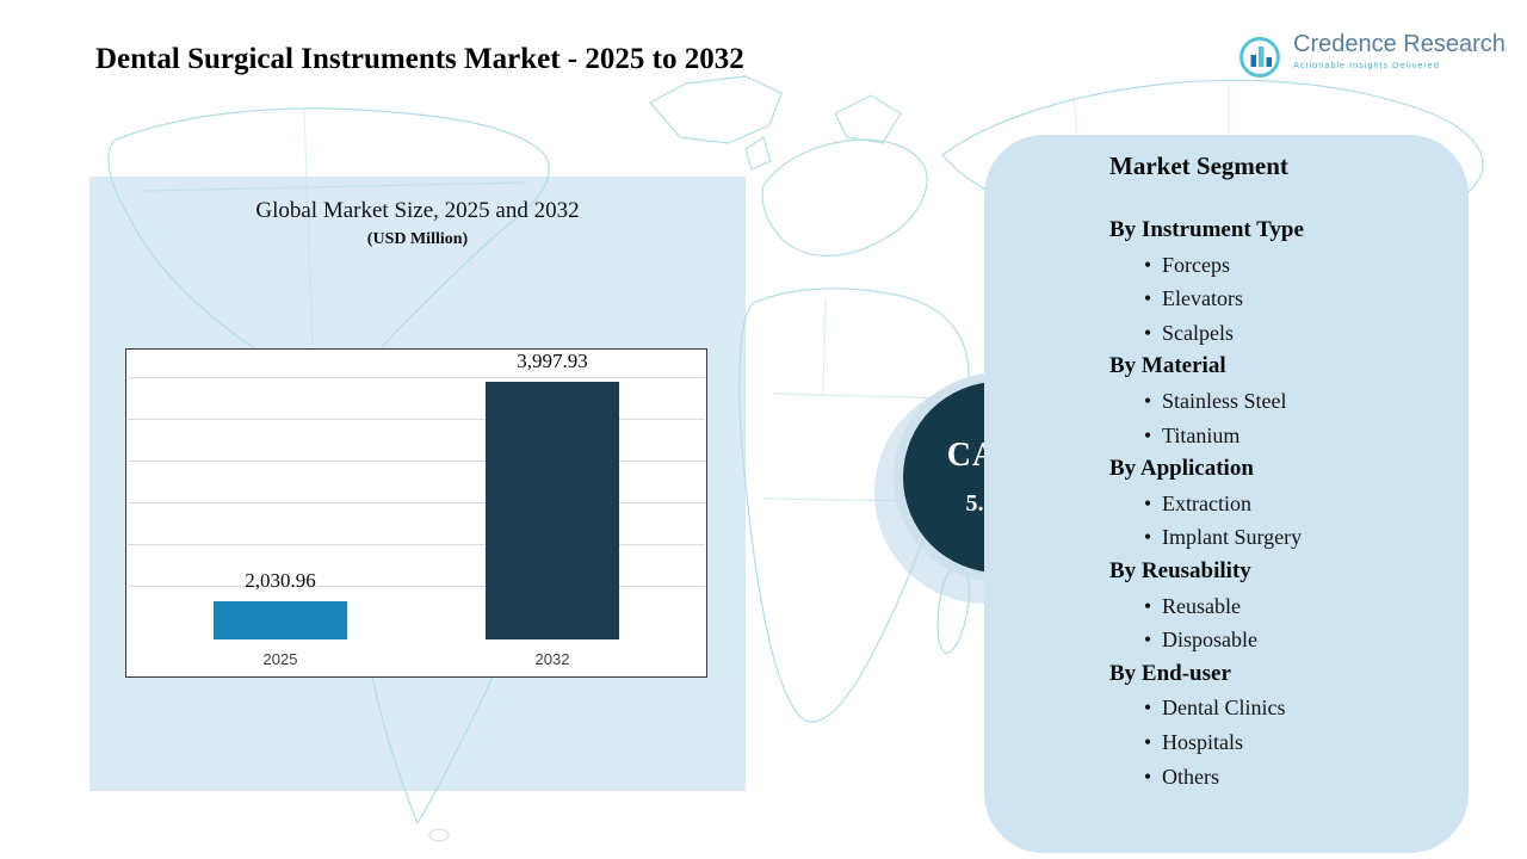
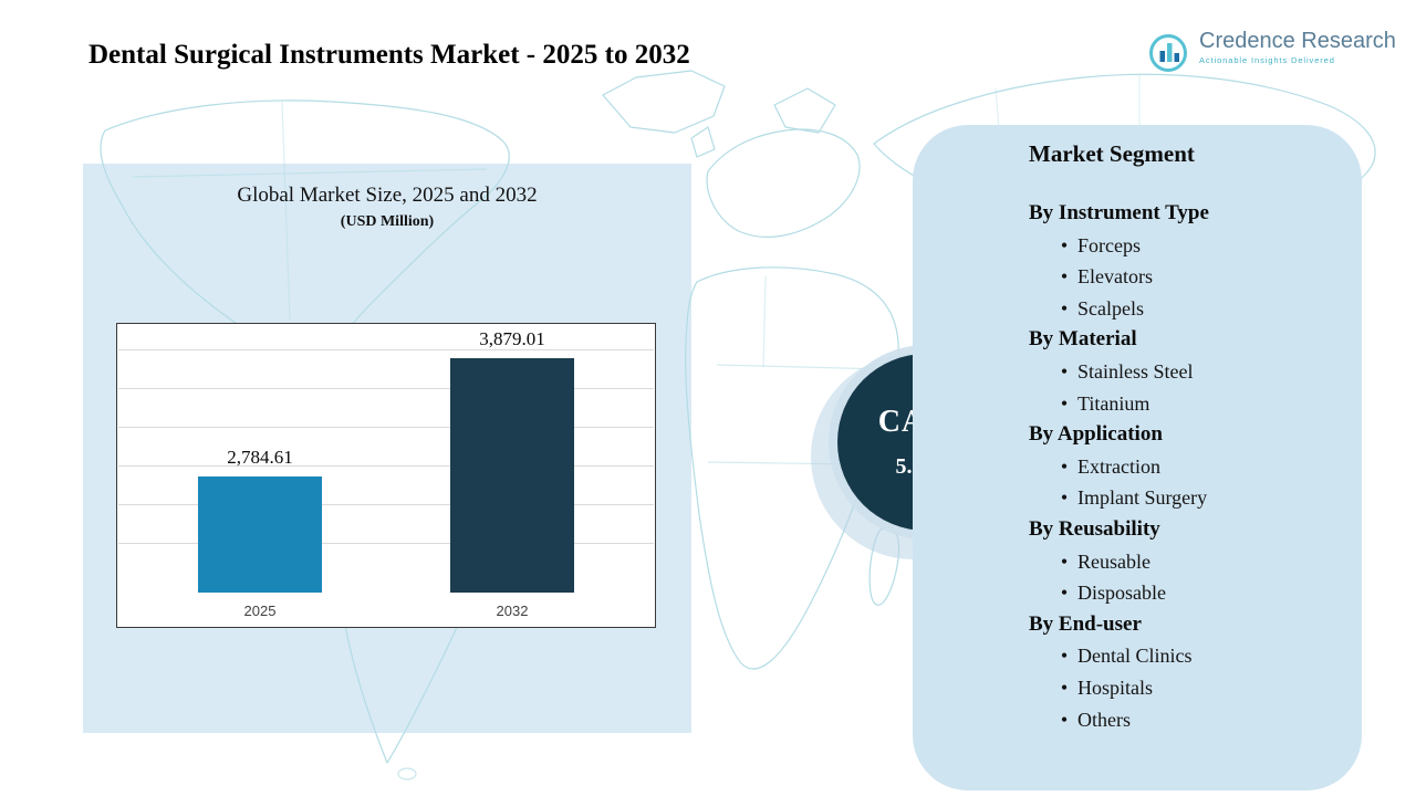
2025: 2,030.96 -> 2,784.61
2032: 3,997.93 -> 3,879.01
